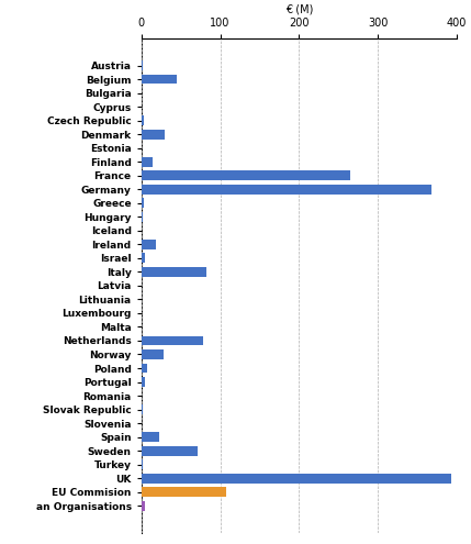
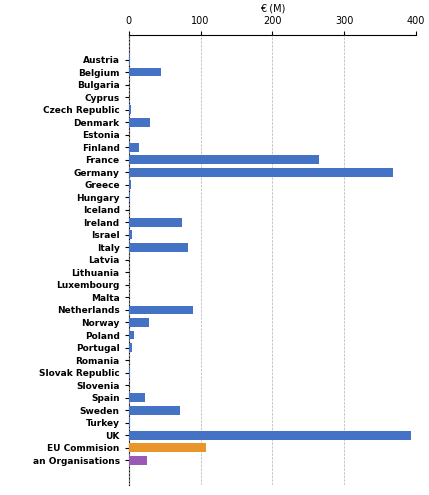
Ireland: 18 -> 74
Netherlands: 78 -> 90
an Organisations: 4 -> 26
